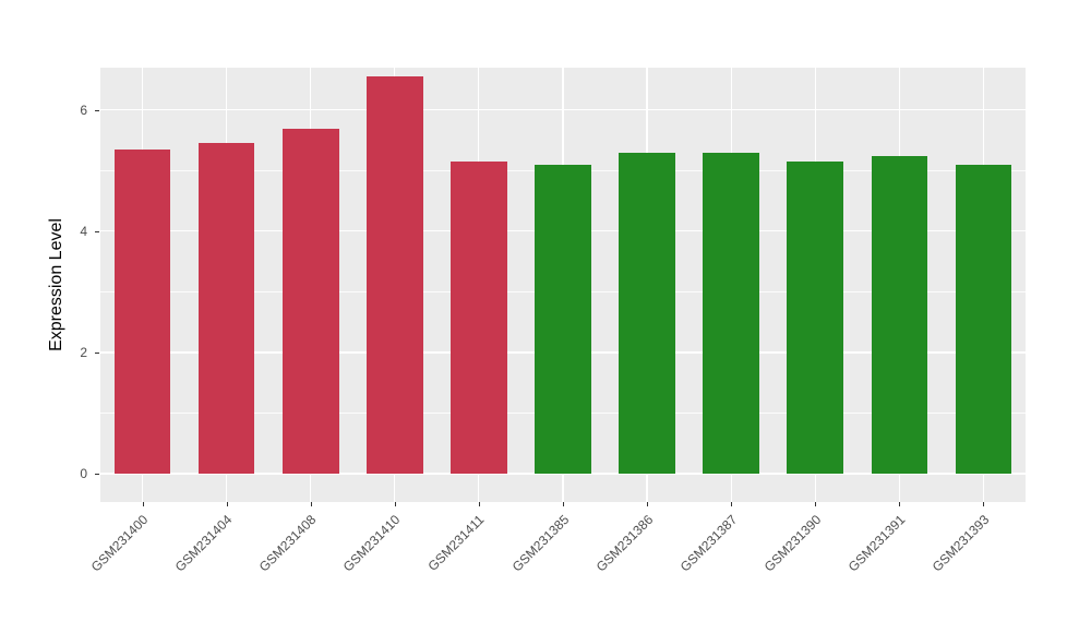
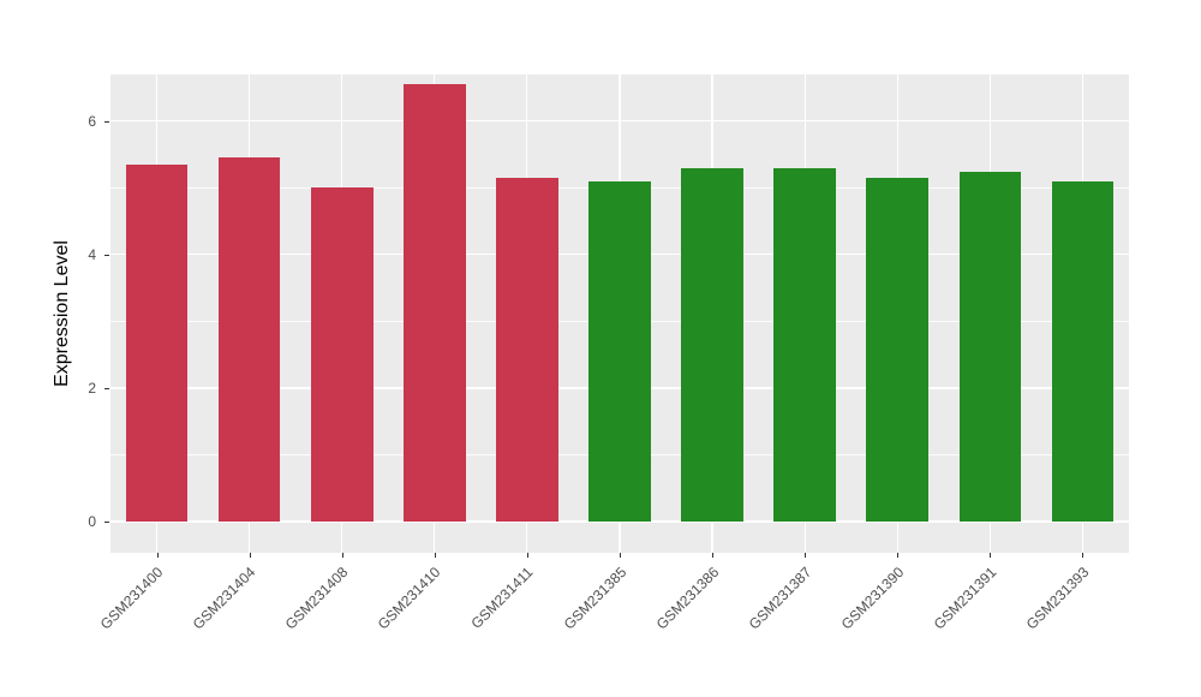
GSM231408: 5.7 -> 5.0
